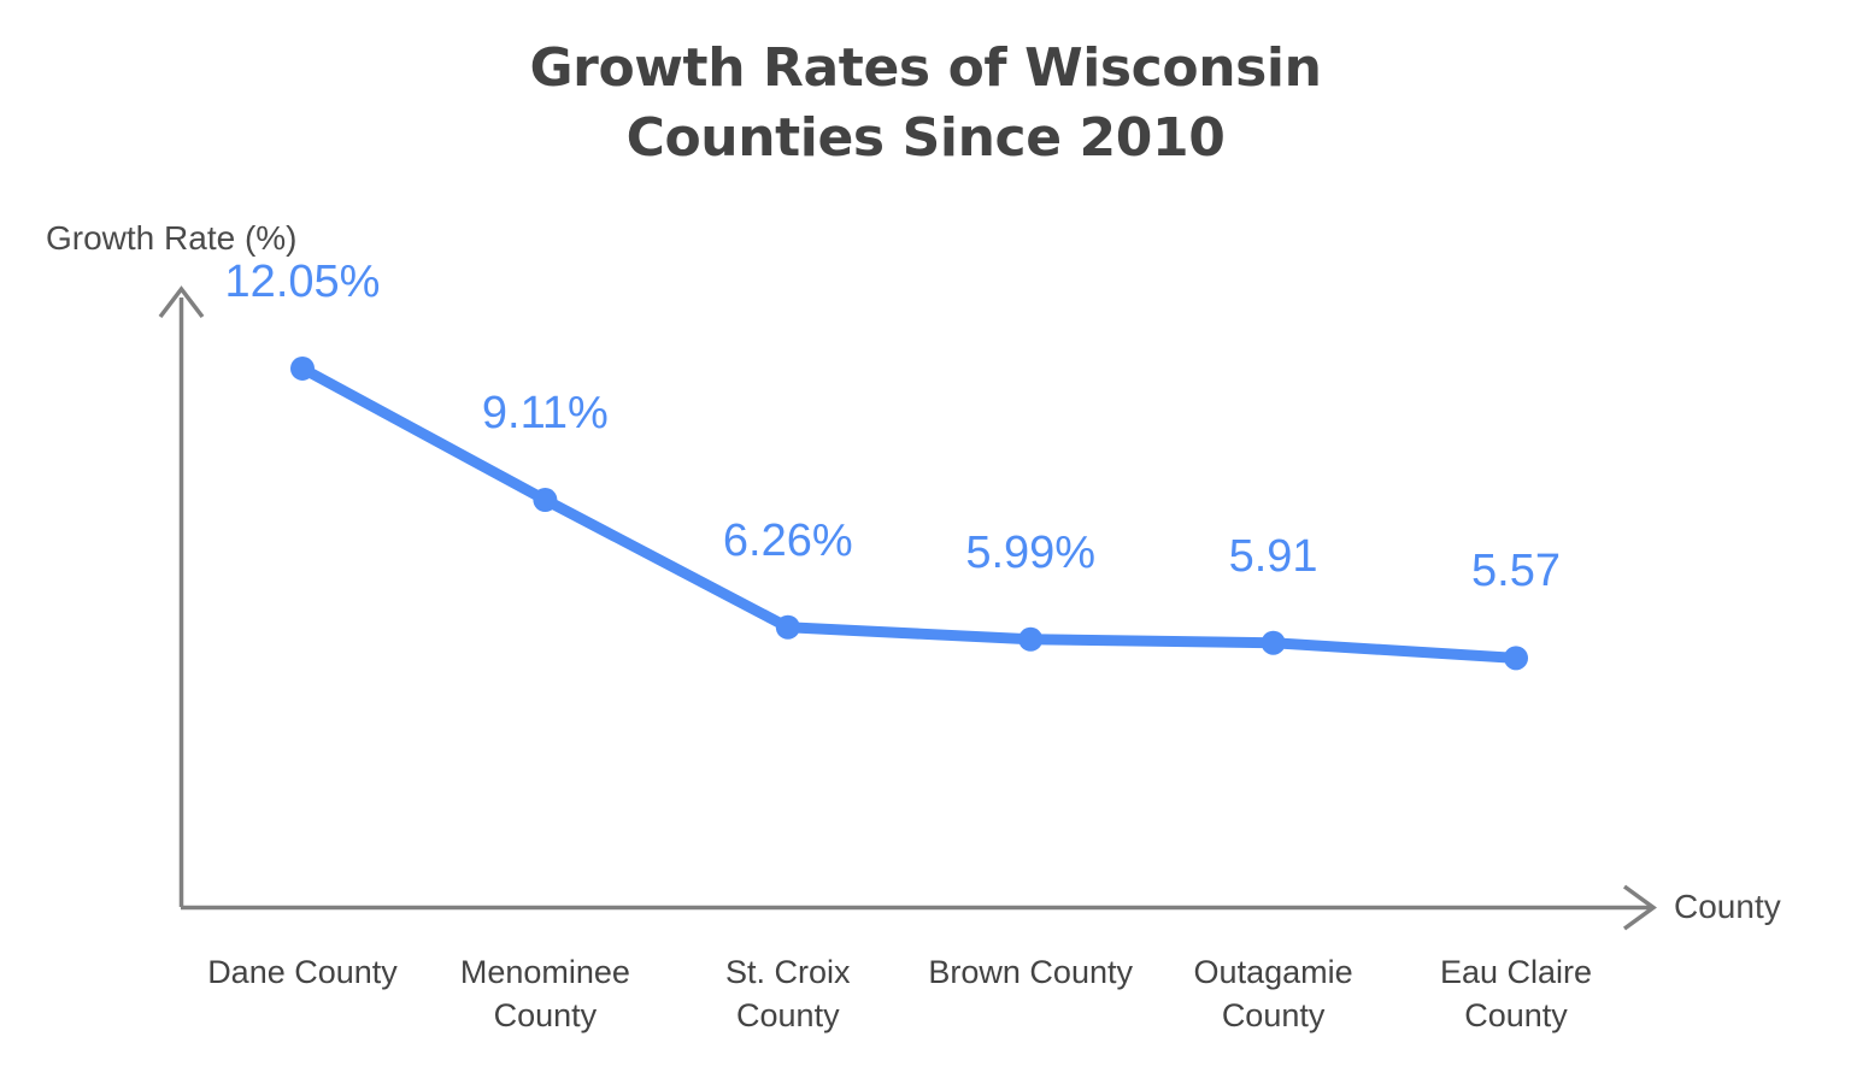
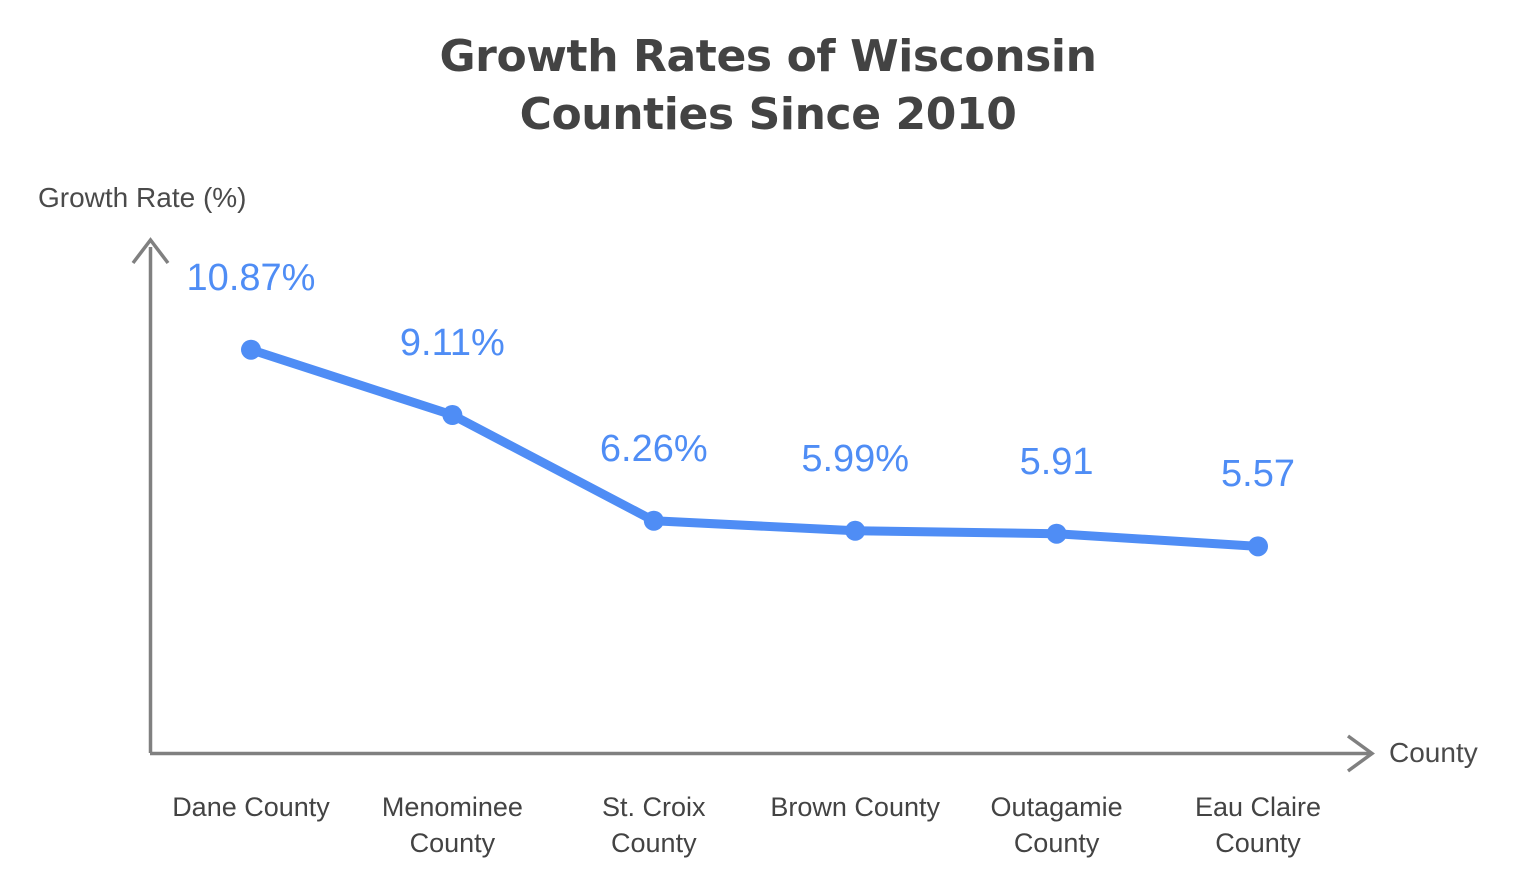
Dane County: 12.05% -> 10.87%
